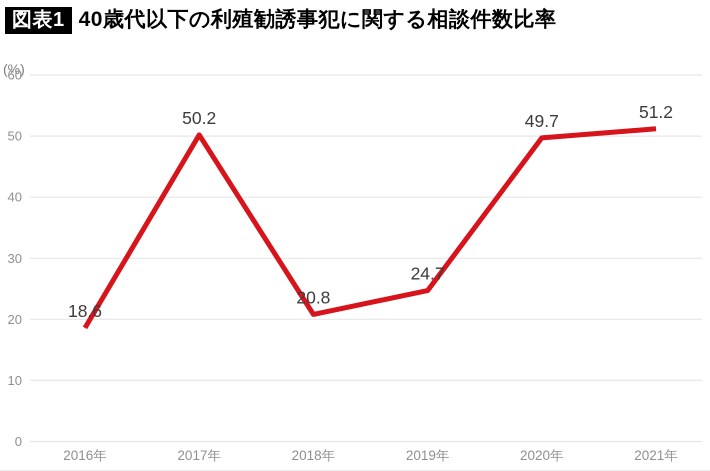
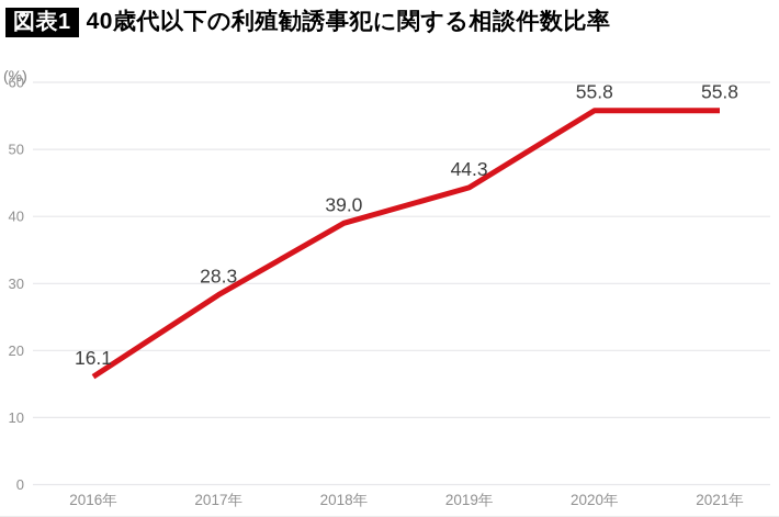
2016年: 18.6 -> 16.1
2017年: 50.2 -> 28.3
2018年: 20.8 -> 39.0
2019年: 24.7 -> 44.3
2020年: 49.7 -> 55.8
2021年: 51.2 -> 55.8
